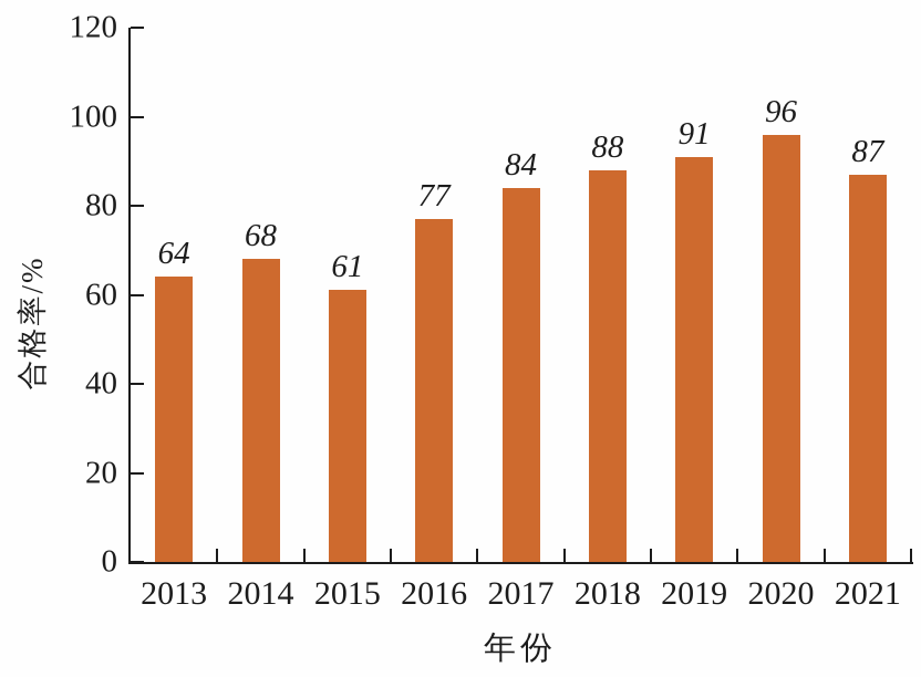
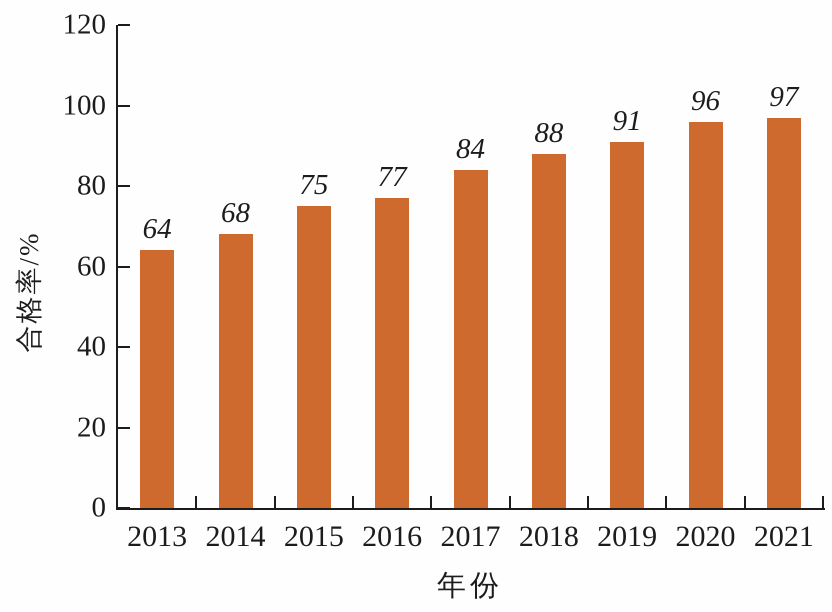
2015: 61 -> 75
2021: 87 -> 97
